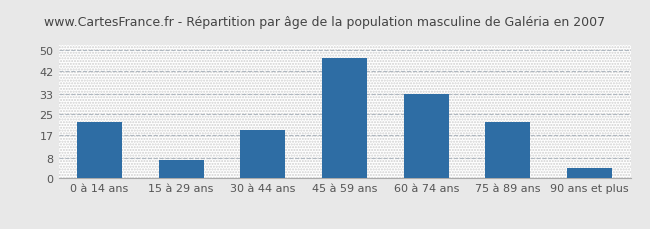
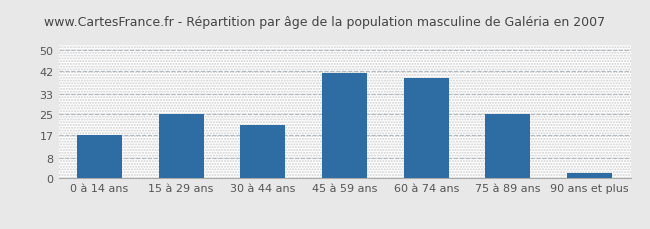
0 à 14 ans: 22 -> 17
15 à 29 ans: 7 -> 25
30 à 44 ans: 19 -> 21
45 à 59 ans: 47 -> 41
60 à 74 ans: 33 -> 39
75 à 89 ans: 22 -> 25
90 ans et plus: 4 -> 2
